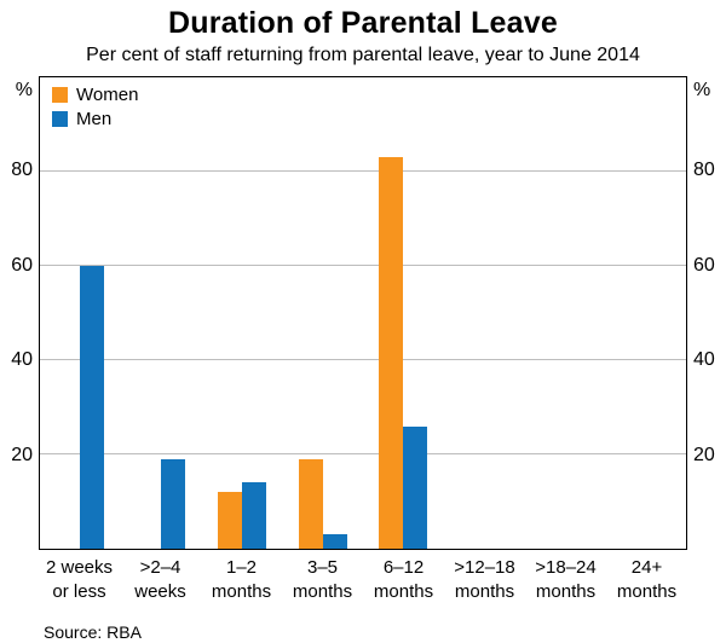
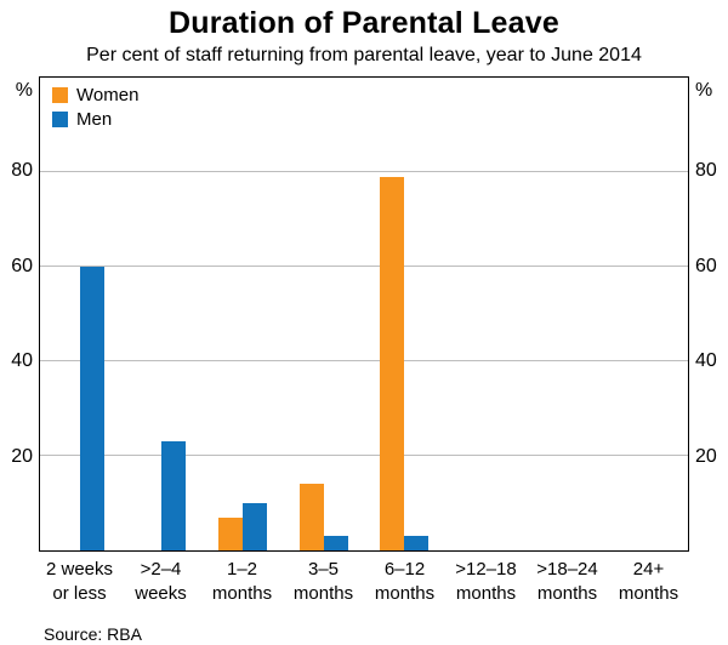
Men/>2–4 weeks: 19 -> 23
Women/1–2 months: 12 -> 7
Men/1–2 months: 14 -> 10
Women/3–5 months: 19 -> 14
Women/6–12 months: 83 -> 79
Men/6–12 months: 26 -> 3
